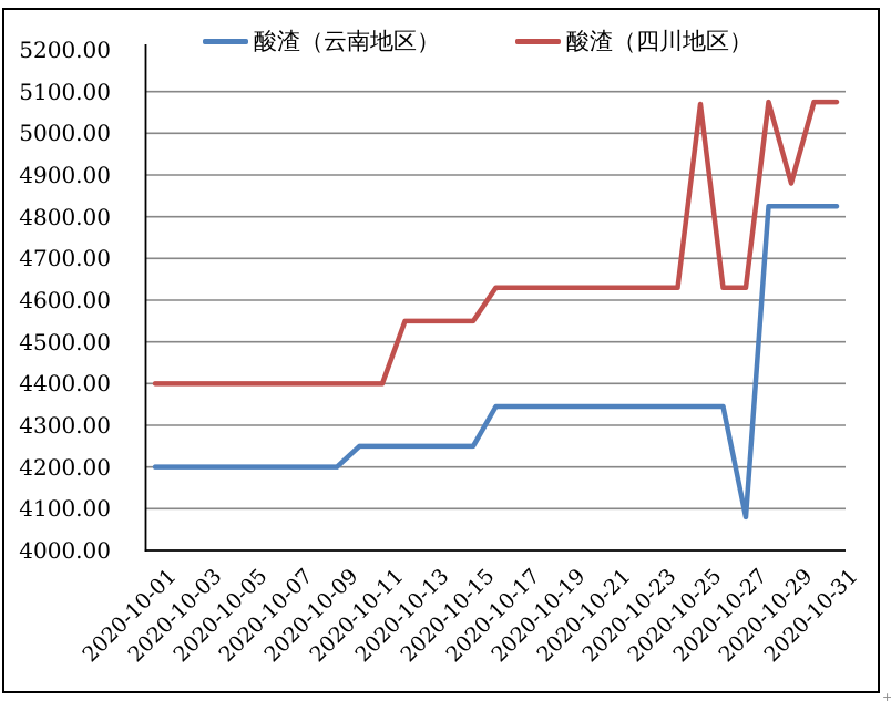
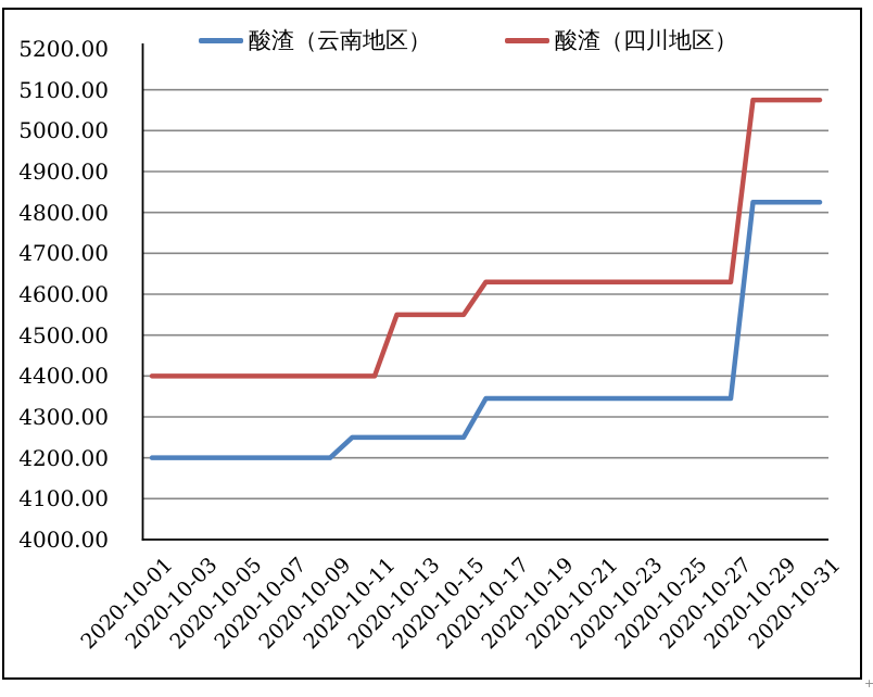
酸渣（四川地区）/2020-10-25: 5070 -> 4630
酸渣（云南地区）/2020-10-27: 4080 -> 4340
酸渣（四川地区）/2020-10-29: 4880 -> 5080
